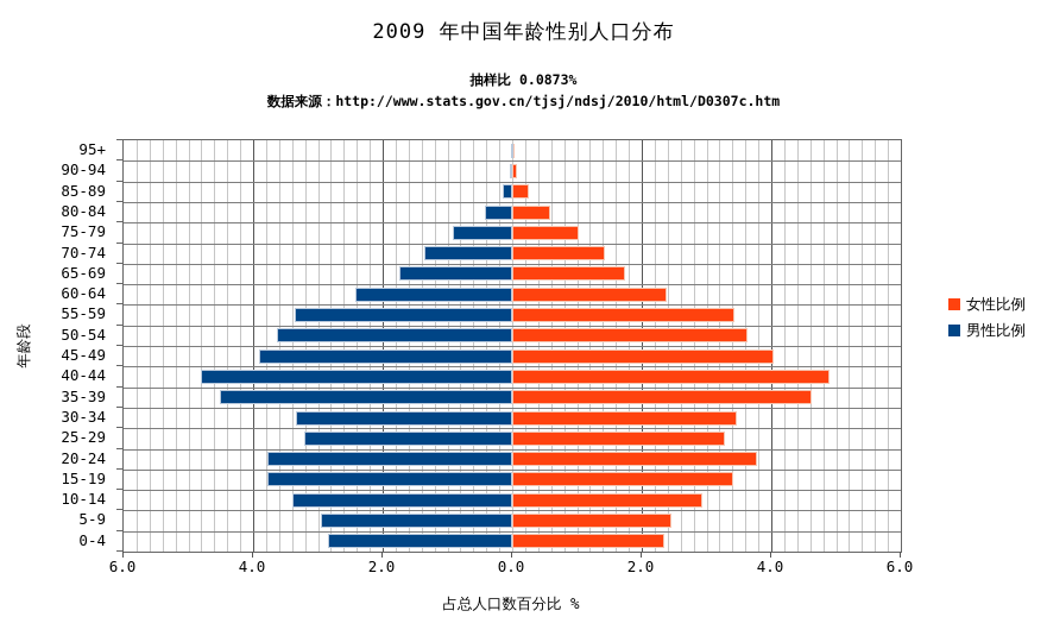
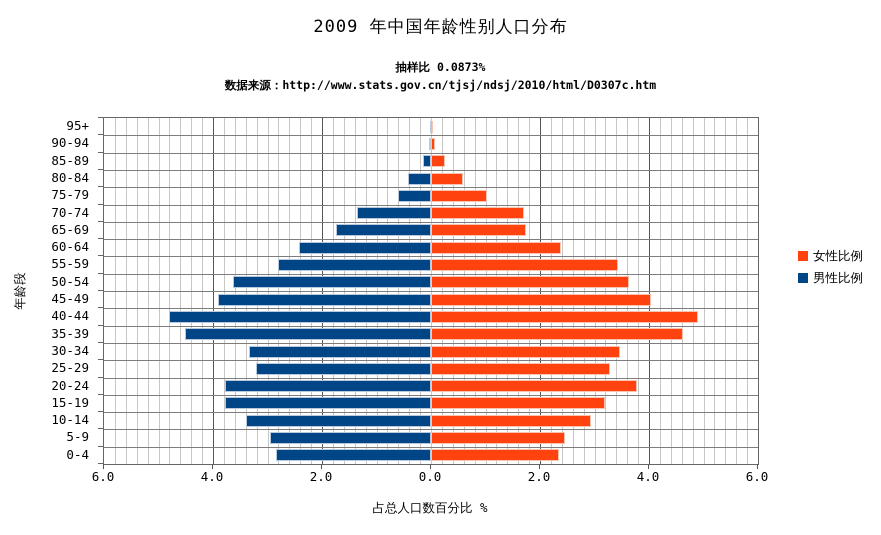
男性比例/75-79: 0.9 -> 0.6
女性比例/70-74: 1.4 -> 1.7
男性比例/55-59: 3.4 -> 2.8
女性比例/15-19: 3.4 -> 3.2
